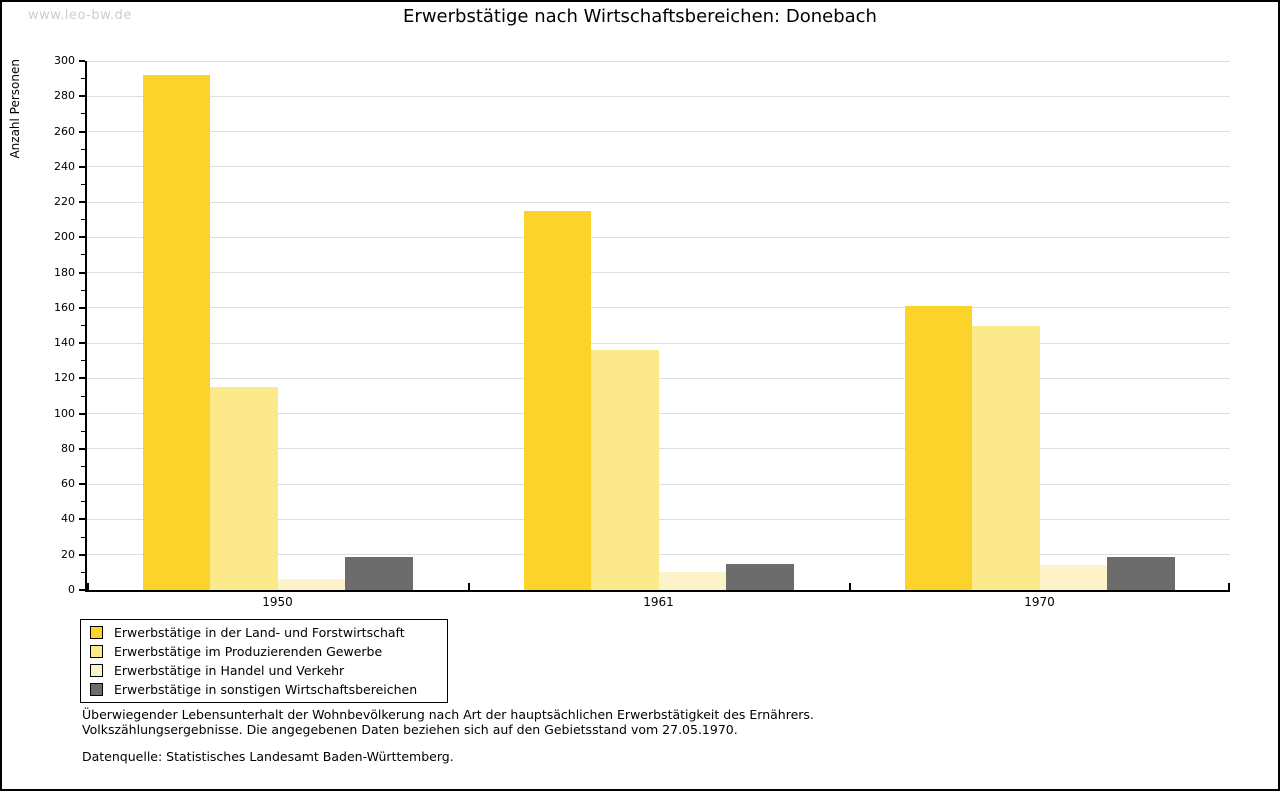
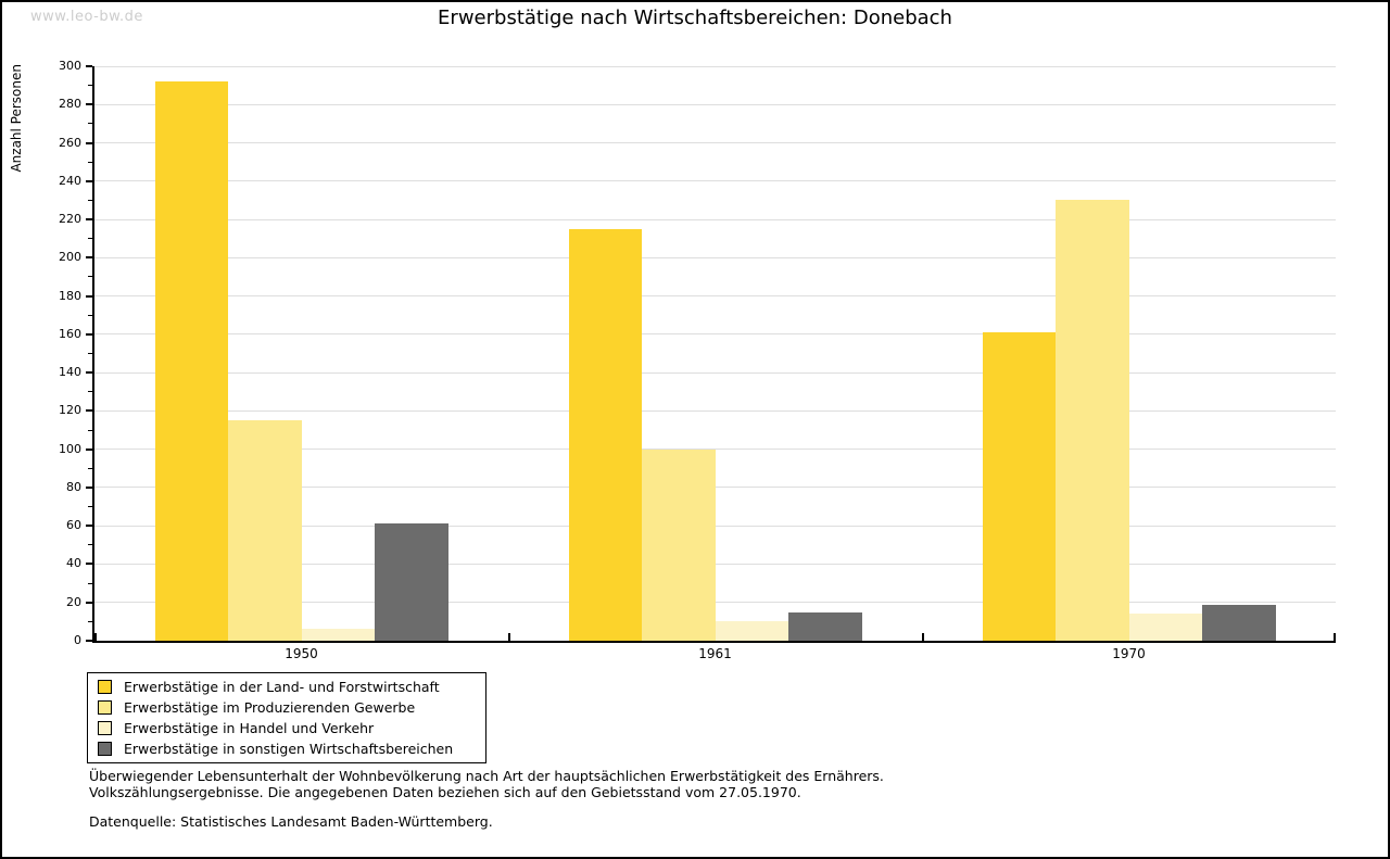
Erwerbstätige in sonstigen Wirtschaftsbereichen/1950: 19 -> 61
Erwerbstätige im Produzierenden Gewerbe/1961: 136 -> 100
Erwerbstätige im Produzierenden Gewerbe/1970: 150 -> 230
